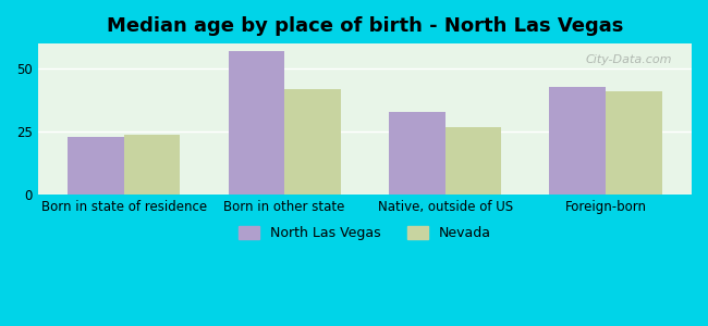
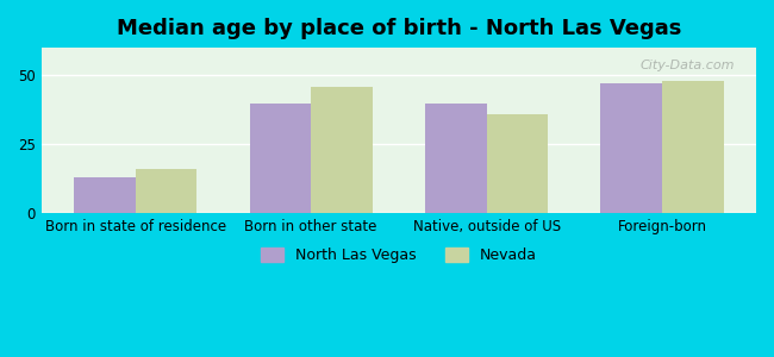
North Las Vegas/Born in state of residence: 23 -> 13
Nevada/Born in state of residence: 24 -> 16
North Las Vegas/Born in other state: 57 -> 40
Nevada/Born in other state: 42 -> 46
North Las Vegas/Native, outside of US: 33 -> 40
Nevada/Native, outside of US: 27 -> 36
North Las Vegas/Foreign-born: 43 -> 47
Nevada/Foreign-born: 41 -> 48
